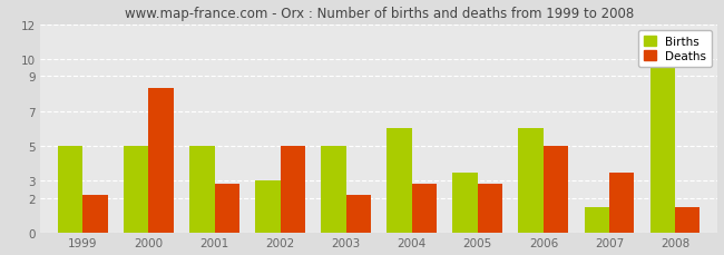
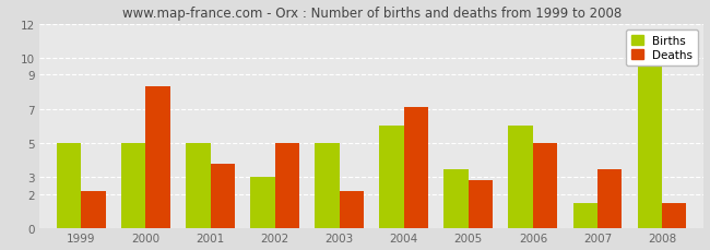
Deaths/2001: 2.8 -> 3.8
Deaths/2004: 2.8 -> 7.1
